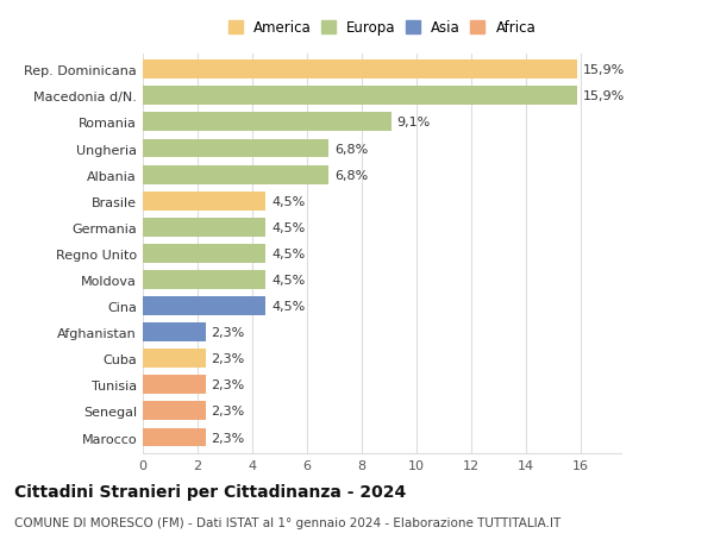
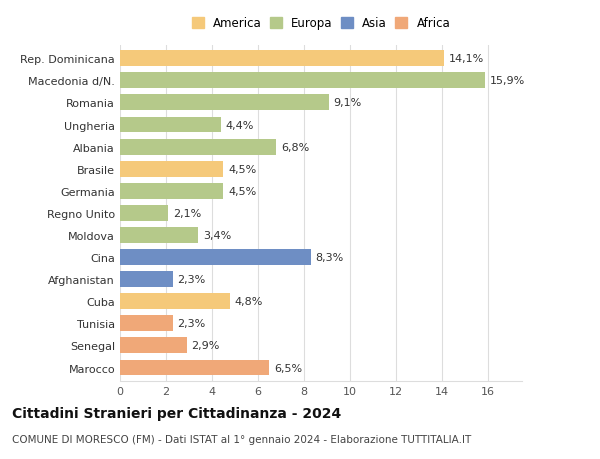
Rep. Dominicana: 15,9% -> 14,1%
Ungheria: 6,8% -> 4,4%
Regno Unito: 4,5% -> 2,1%
Moldova: 4,5% -> 3,4%
Cina: 4,5% -> 8,3%
Cuba: 2,3% -> 4,8%
Senegal: 2,3% -> 2,9%
Marocco: 2,3% -> 6,5%
